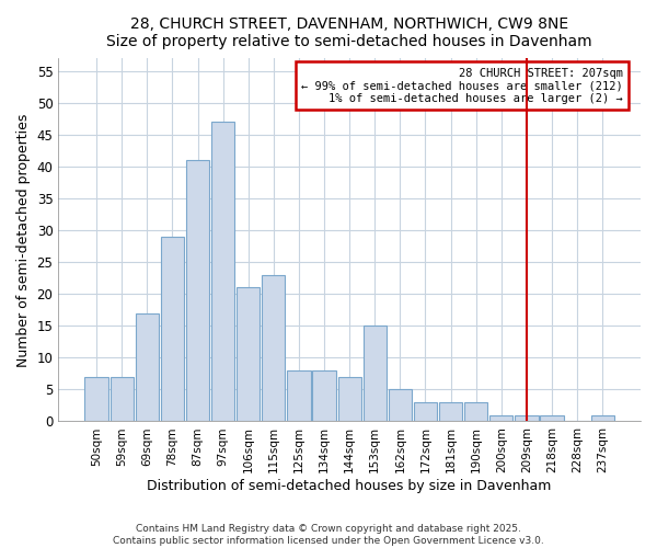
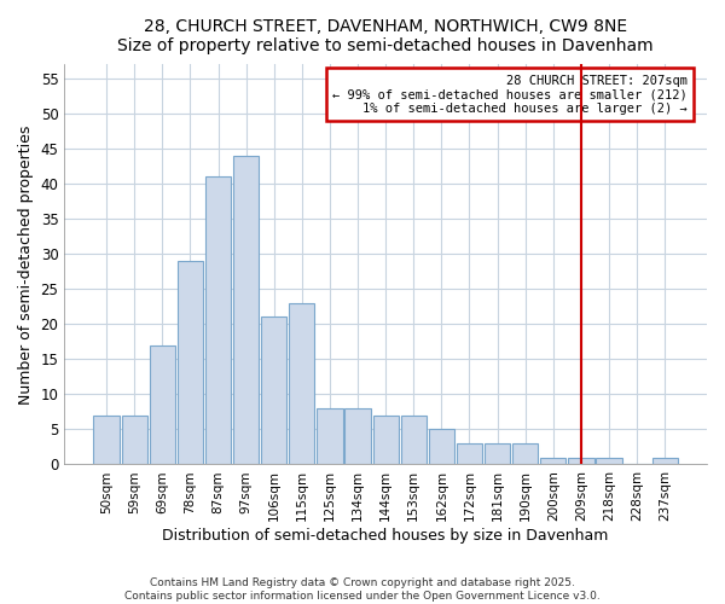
97sqm: 47 -> 44
153sqm: 15 -> 7
